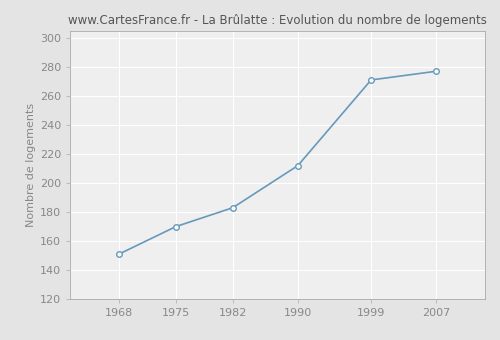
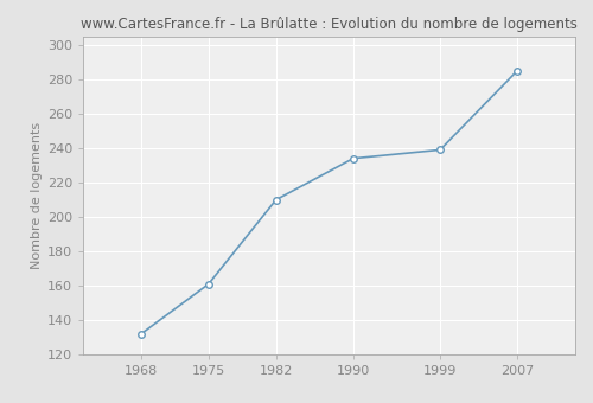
1968: 151 -> 132
1975: 170 -> 161
1982: 183 -> 210
1990: 212 -> 234
1999: 271 -> 239
2007: 277 -> 285
